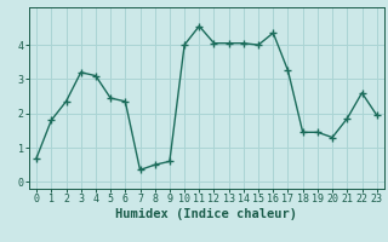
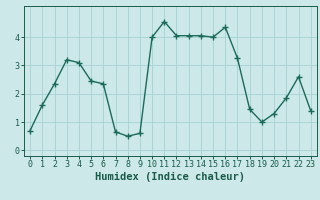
1: 1.80 -> 1.60
7: 0.35 -> 0.65
19: 1.45 -> 1.00
23: 1.95 -> 1.40
